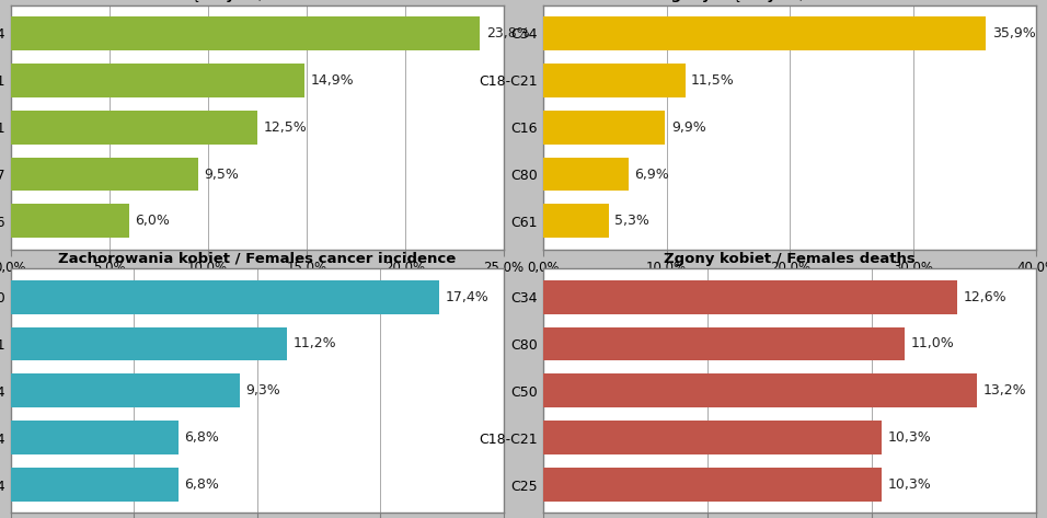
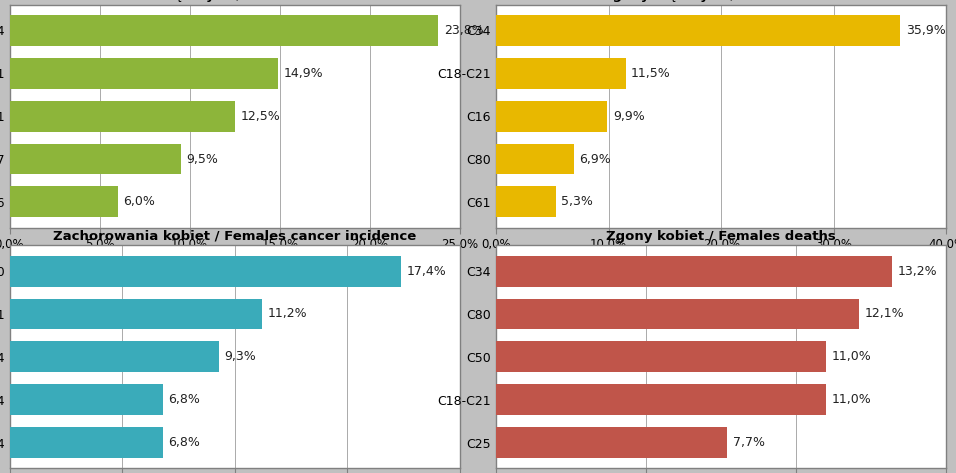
Zgony kobiet / Females deaths/C34: 12,6% -> 13,2%
Zgony kobiet / Females deaths/C80: 11,0% -> 12,1%
Zgony kobiet / Females deaths/C50: 13,2% -> 11,0%
Zgony kobiet / Females deaths/C18-C21: 10,3% -> 11,0%
Zgony kobiet / Females deaths/C25: 10,3% -> 7,7%
